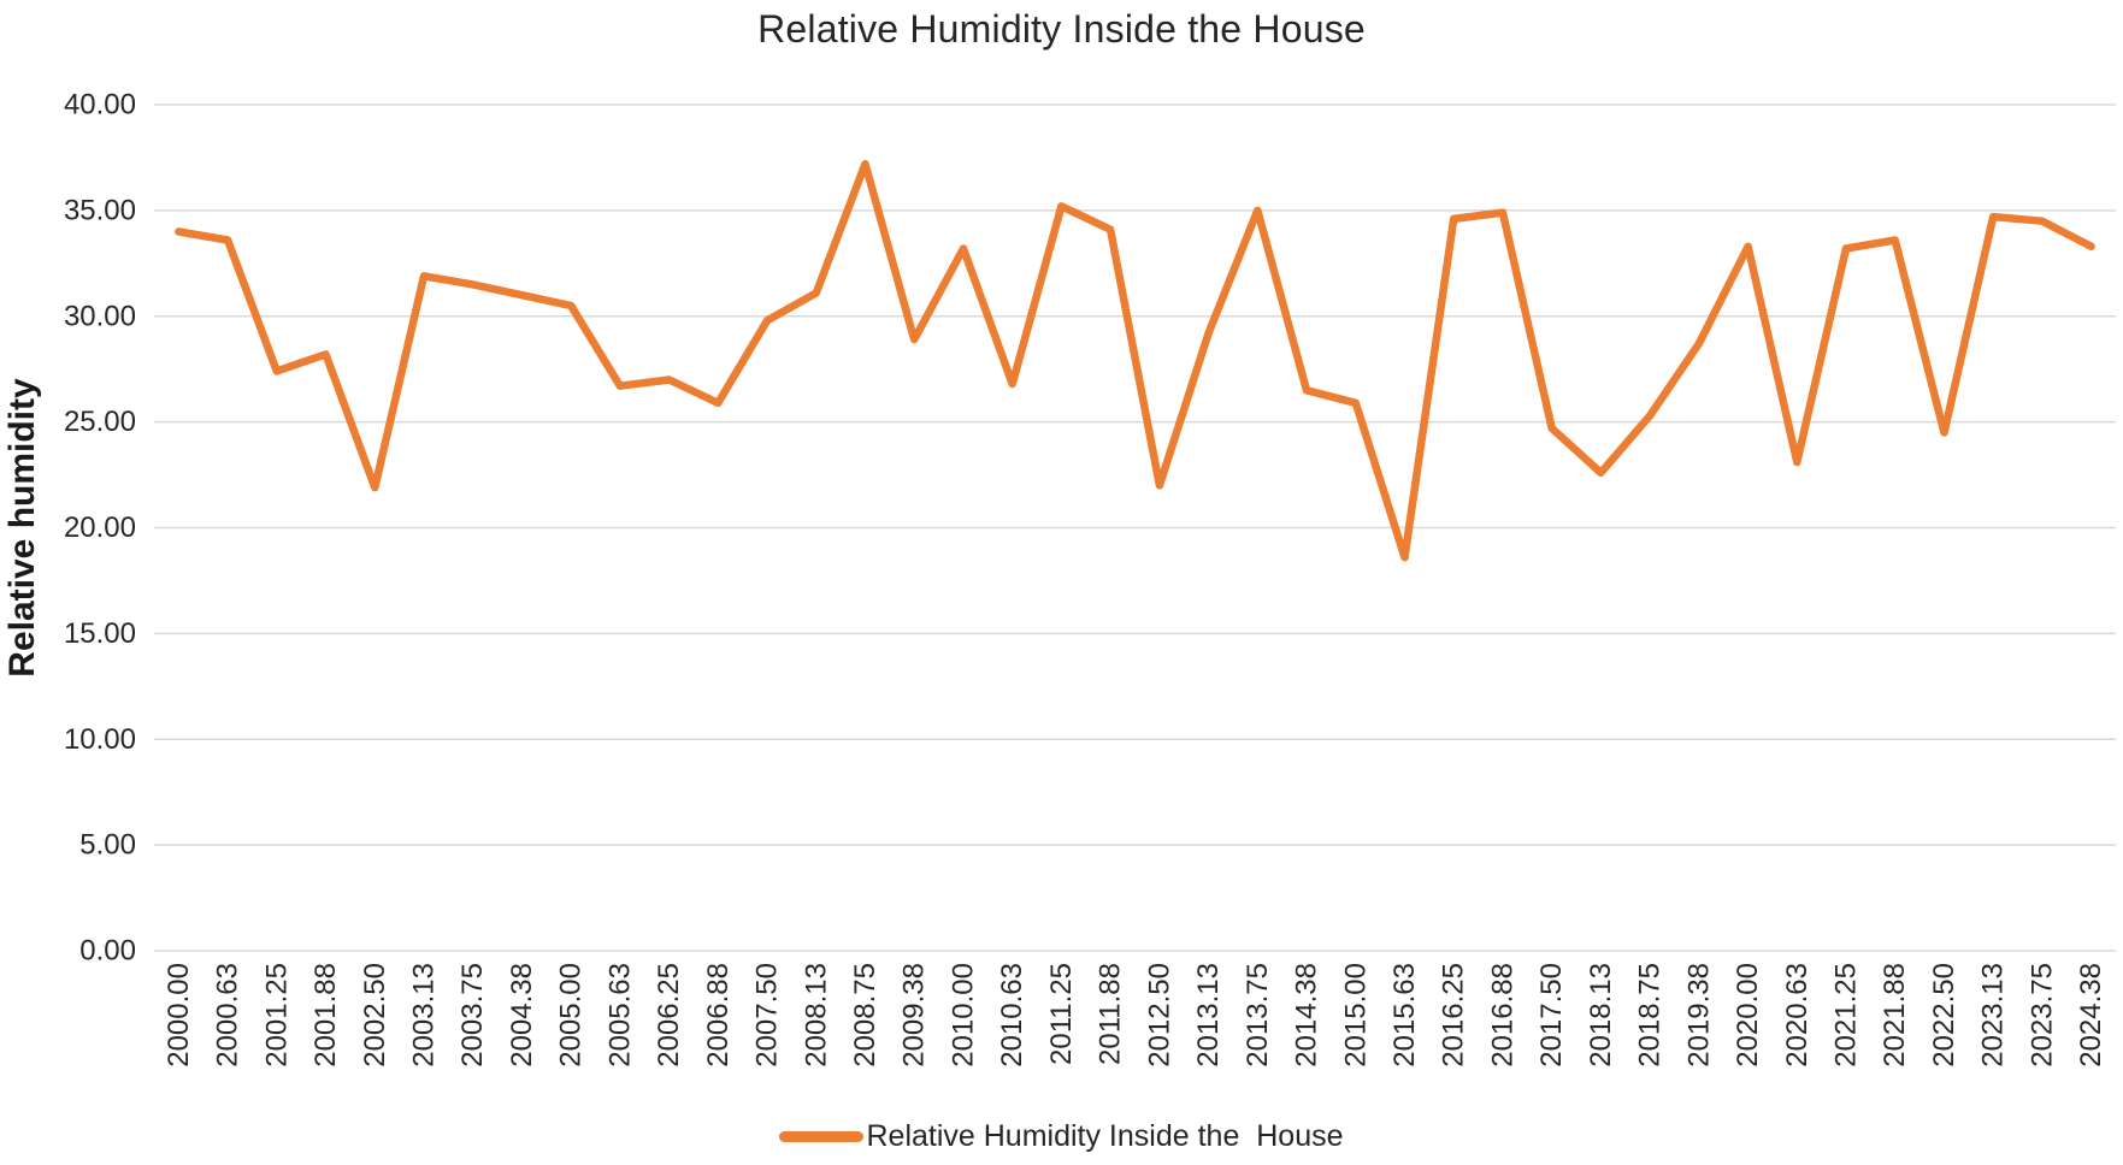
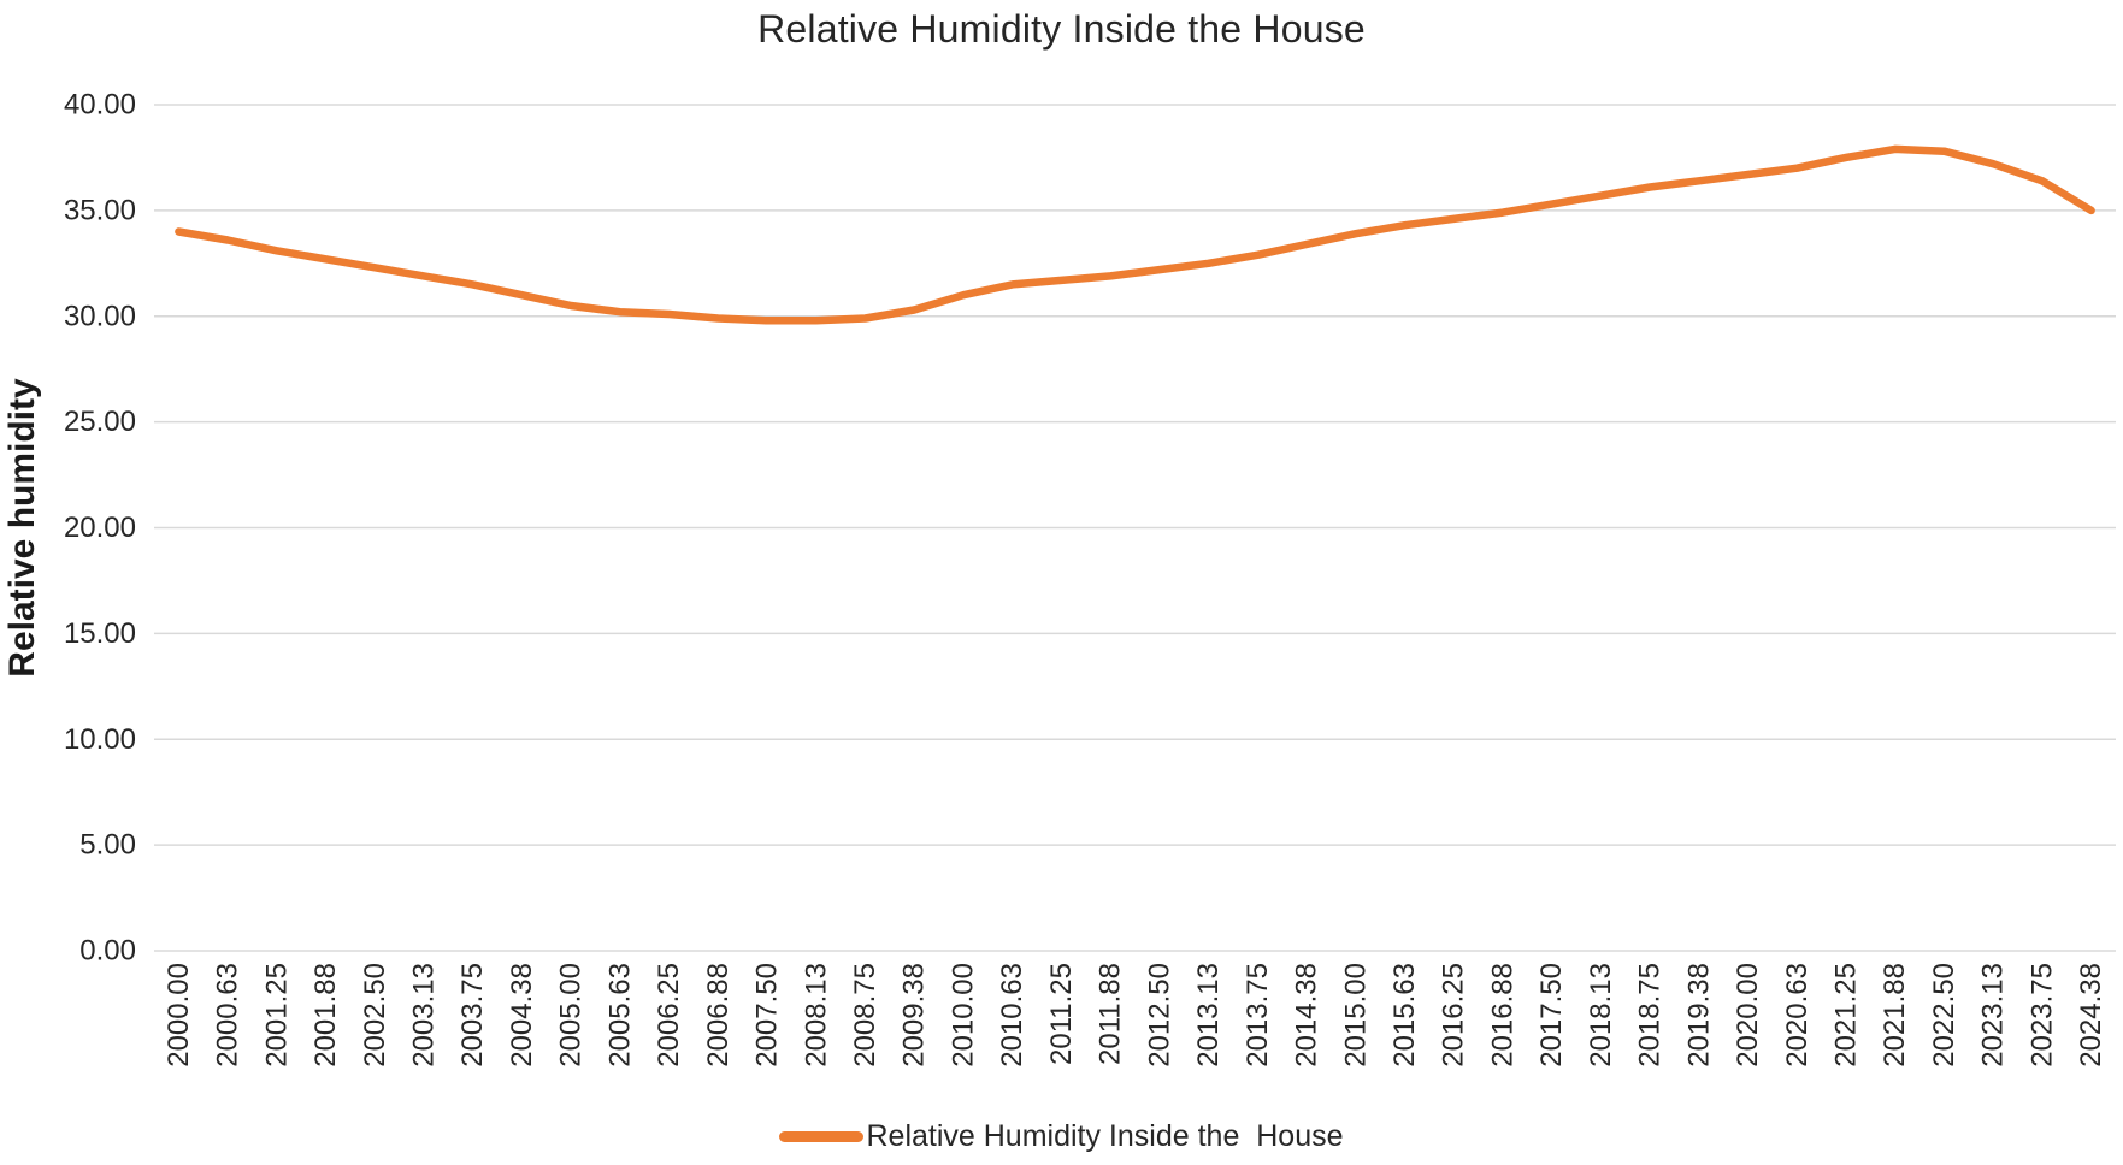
2001.25: 27.4 -> 33.1
2001.88: 28.2 -> 32.7
2002.50: 21.9 -> 32.3
2005.63: 26.7 -> 30.2
2006.25: 27.0 -> 30.1
2006.88: 25.9 -> 29.9
2008.13: 31.1 -> 29.8
2008.75: 37.2 -> 29.9
2009.38: 28.9 -> 30.3
2010.00: 33.2 -> 31.0
2010.63: 26.8 -> 31.5
2011.25: 35.2 -> 31.7
2011.88: 34.1 -> 31.9
2012.50: 22.0 -> 32.2
2013.13: 29.2 -> 32.5
2013.75: 35.0 -> 32.9
2014.38: 26.5 -> 33.4
2015.00: 25.9 -> 33.9
2015.63: 18.6 -> 34.3
2017.50: 24.7 -> 35.3
2018.13: 22.6 -> 35.7
2018.75: 25.3 -> 36.1
2019.38: 28.7 -> 36.4
2020.00: 33.3 -> 36.7
2020.63: 23.1 -> 37.0
2021.25: 33.2 -> 37.5
2021.88: 33.6 -> 37.9
2022.50: 24.5 -> 37.8
2023.13: 34.7 -> 37.2
2023.75: 34.5 -> 36.4
2024.38: 33.3 -> 35.0
